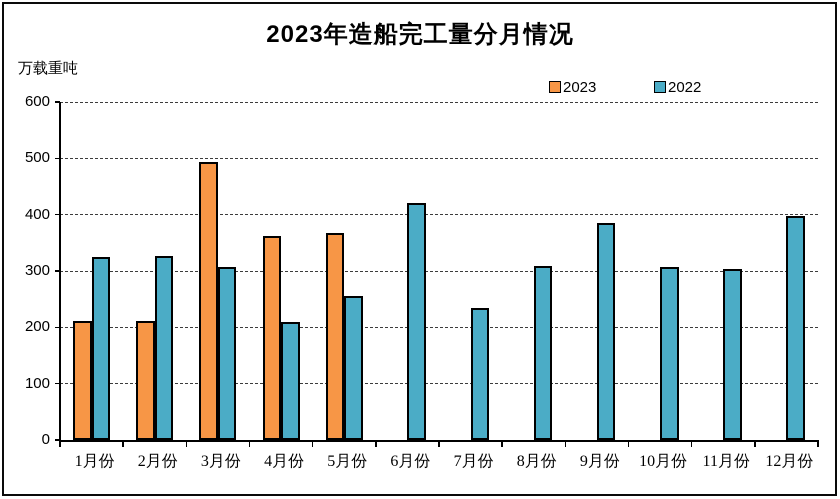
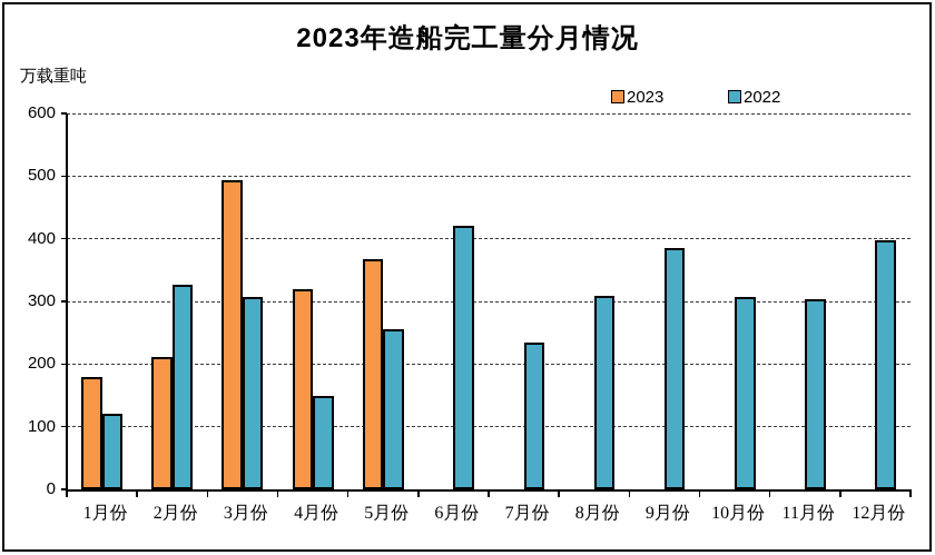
2023/1月份: 210 -> 180
2022/1月份: 320 -> 120
2023/4月份: 360 -> 320
2022/4月份: 210 -> 150
